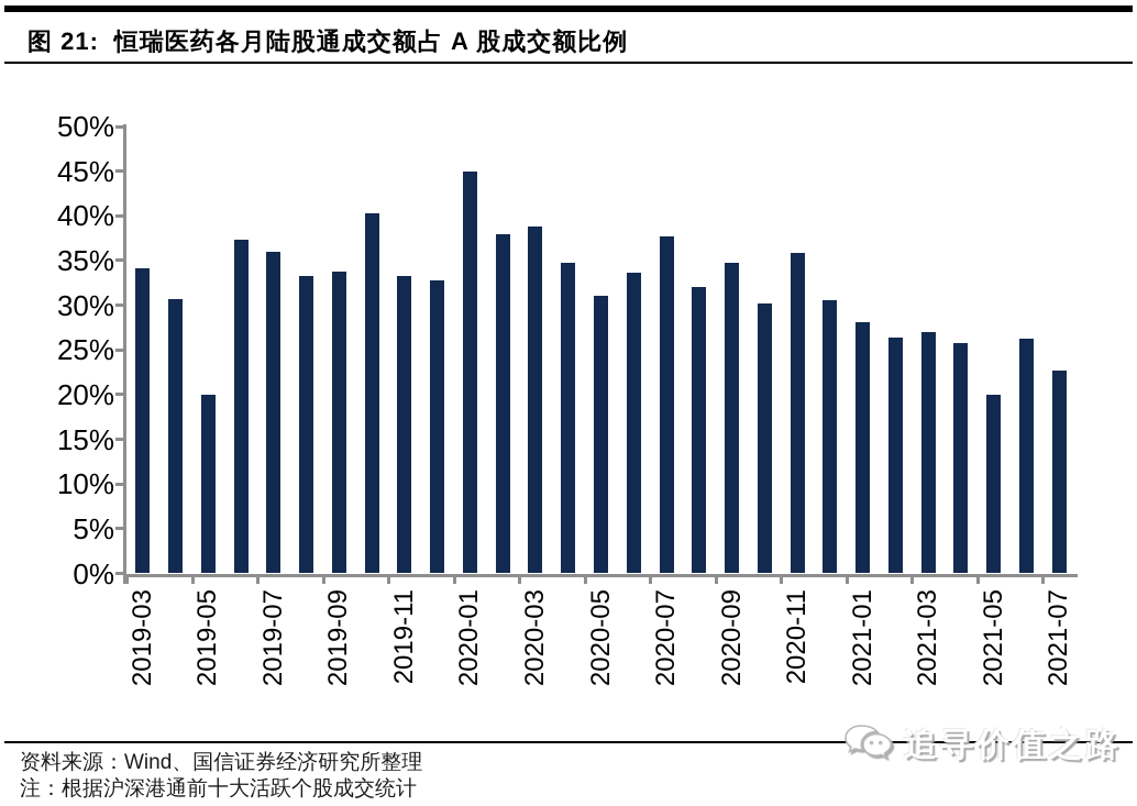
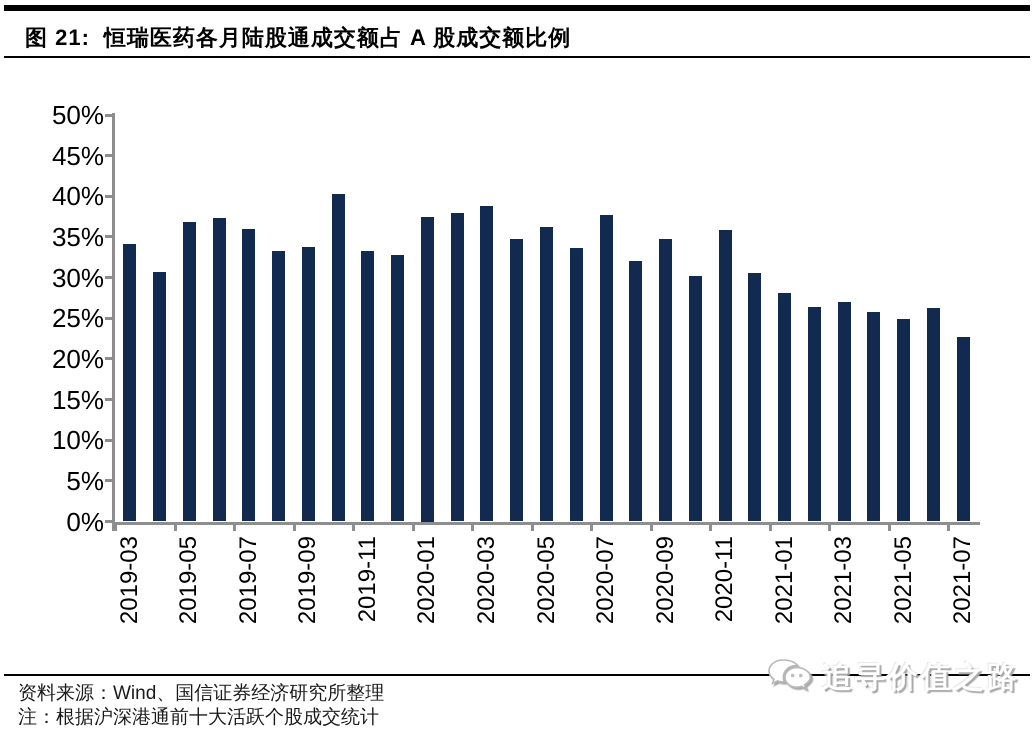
2019-05: 20% -> 37%
2020-01: 45% -> 38%
2020-05: 31% -> 36%
2021-05: 20% -> 25%
